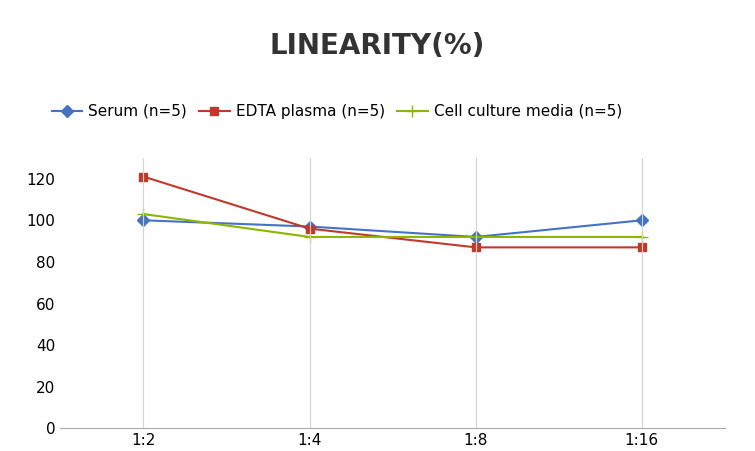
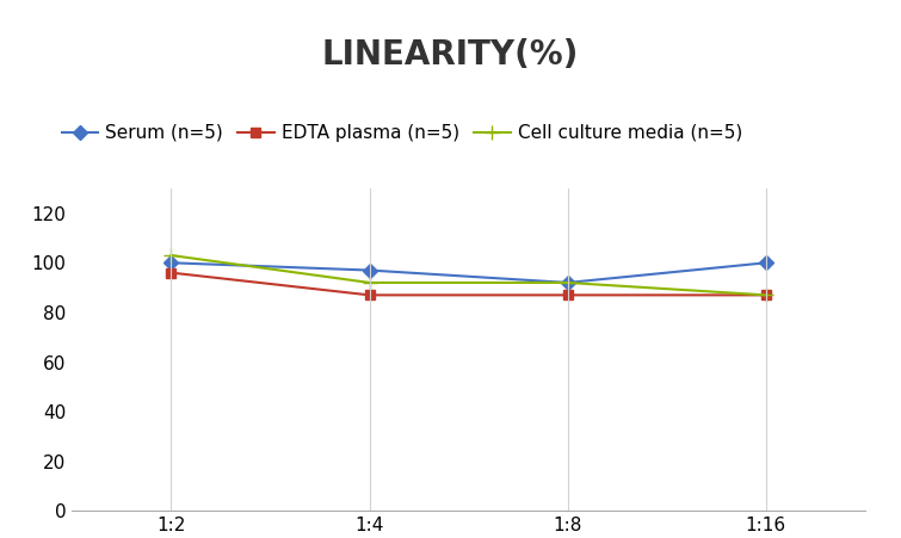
EDTA plasma (n=5)/1:2: 121 -> 96
EDTA plasma (n=5)/1:4: 96 -> 87
Cell culture media (n=5)/1:16: 92 -> 87
